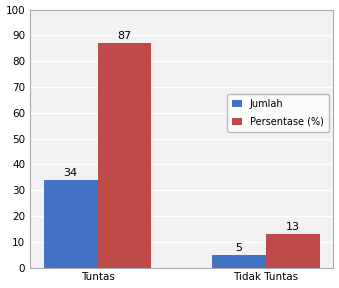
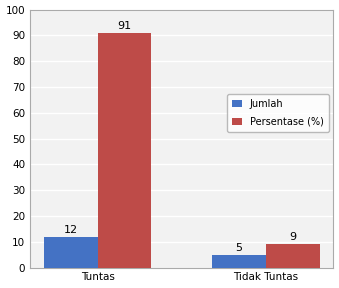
Jumlah/Tuntas: 34 -> 12
Persentase (%)/Tuntas: 87 -> 91
Persentase (%)/Tidak Tuntas: 13 -> 9
